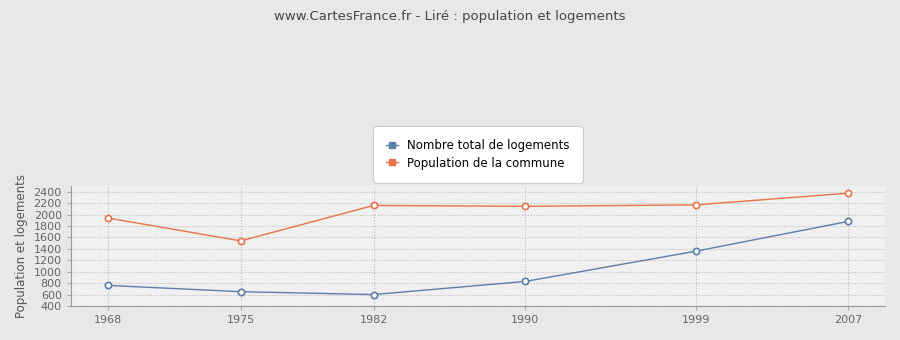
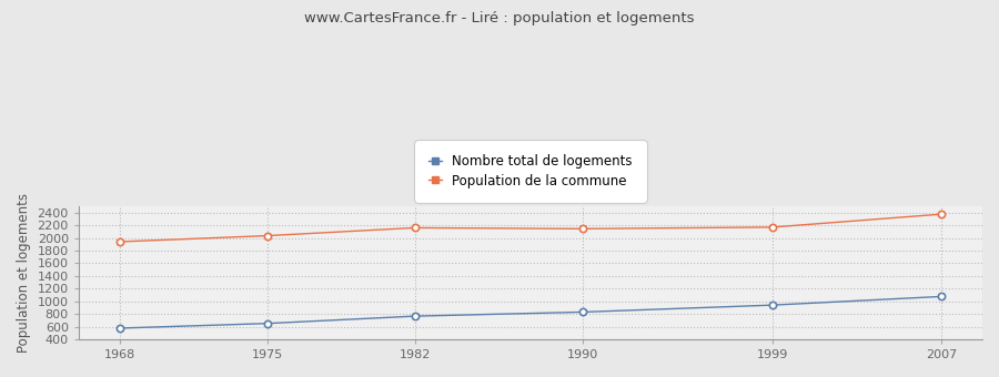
Nombre total de logements/1968: 760 -> 580
Population de la commune/1975: 1540 -> 2040
Nombre total de logements/1982: 600 -> 760
Nombre total de logements/1999: 1360 -> 940
Nombre total de logements/2007: 1880 -> 1080
